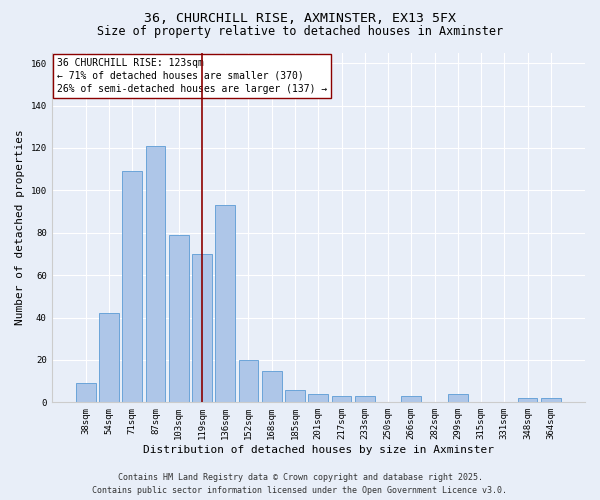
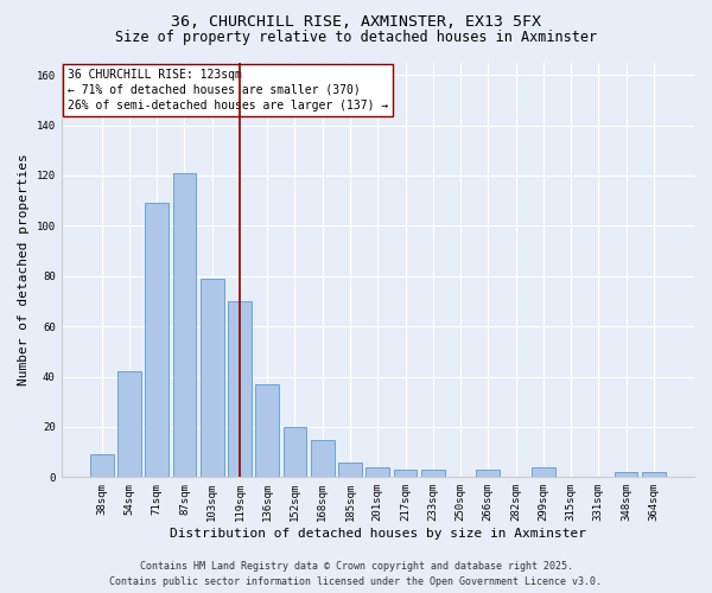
136sqm: 93 -> 37
